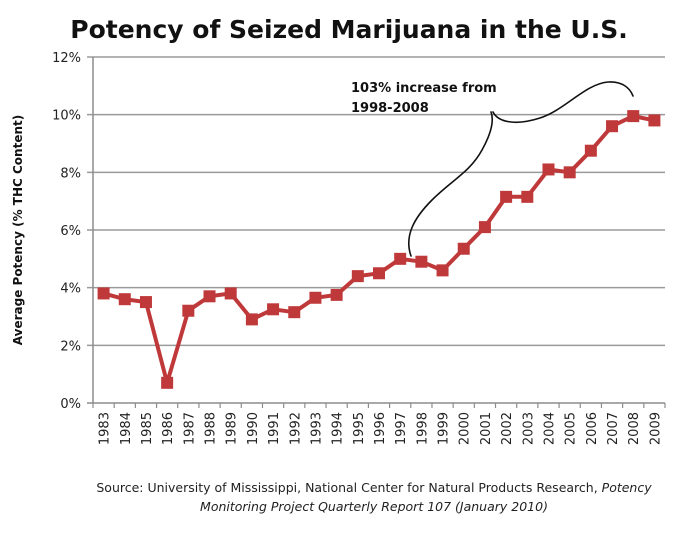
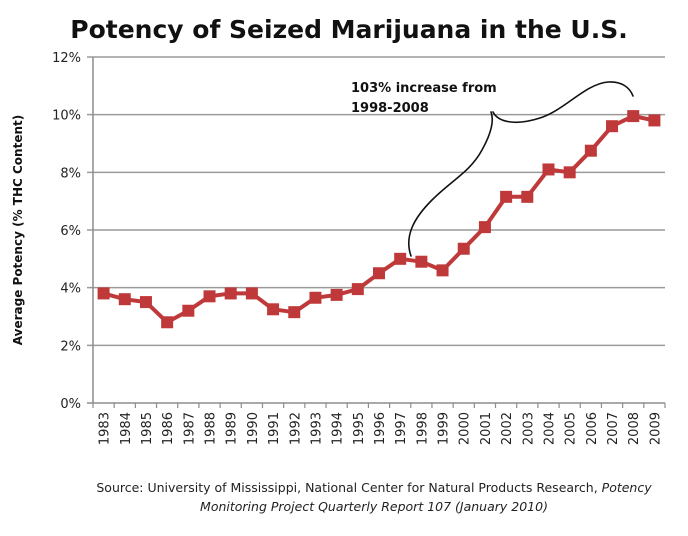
1986: 0.7% -> 2.8%
1990: 2.9% -> 3.8%
1995: 4.4% -> 4.0%
